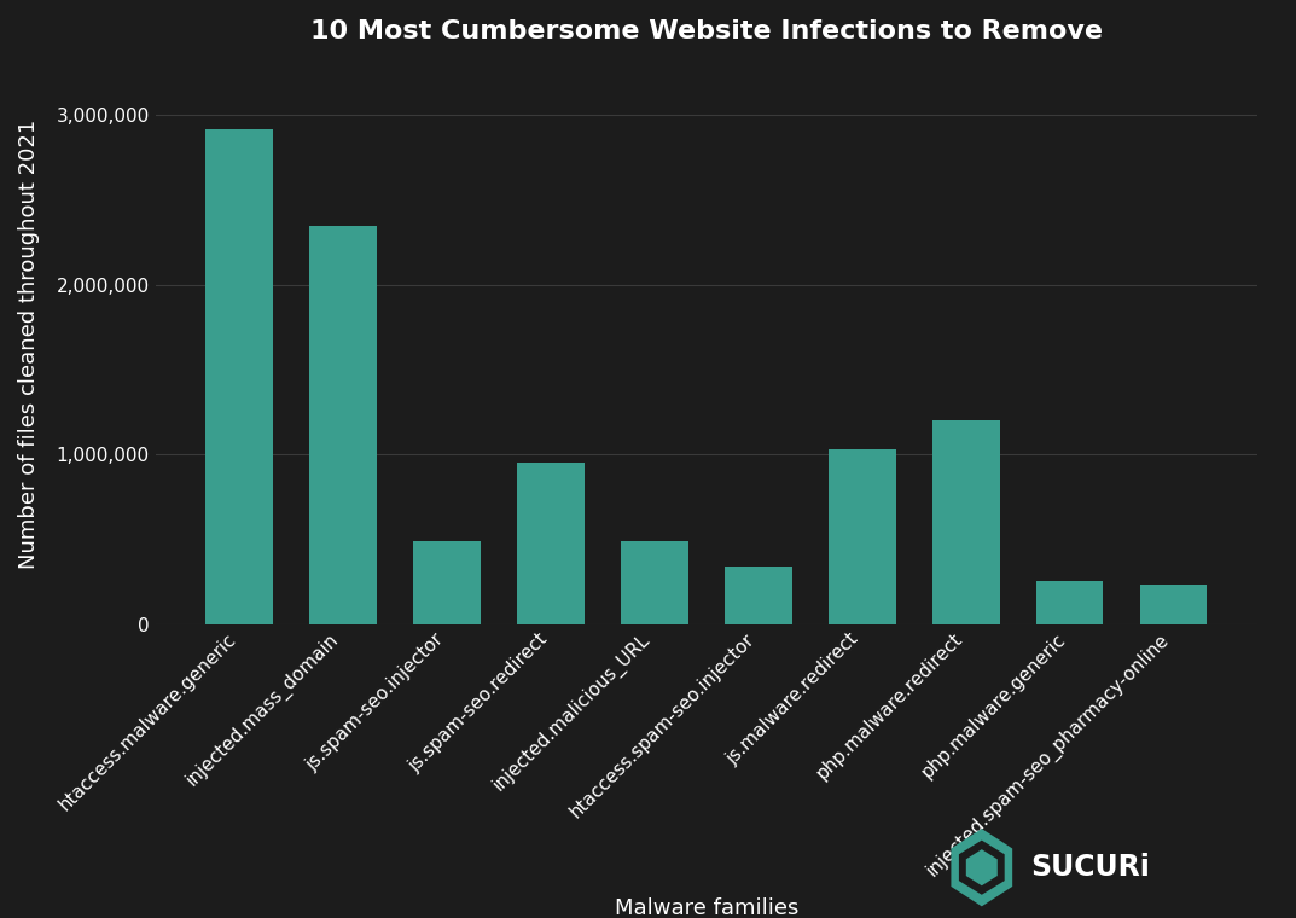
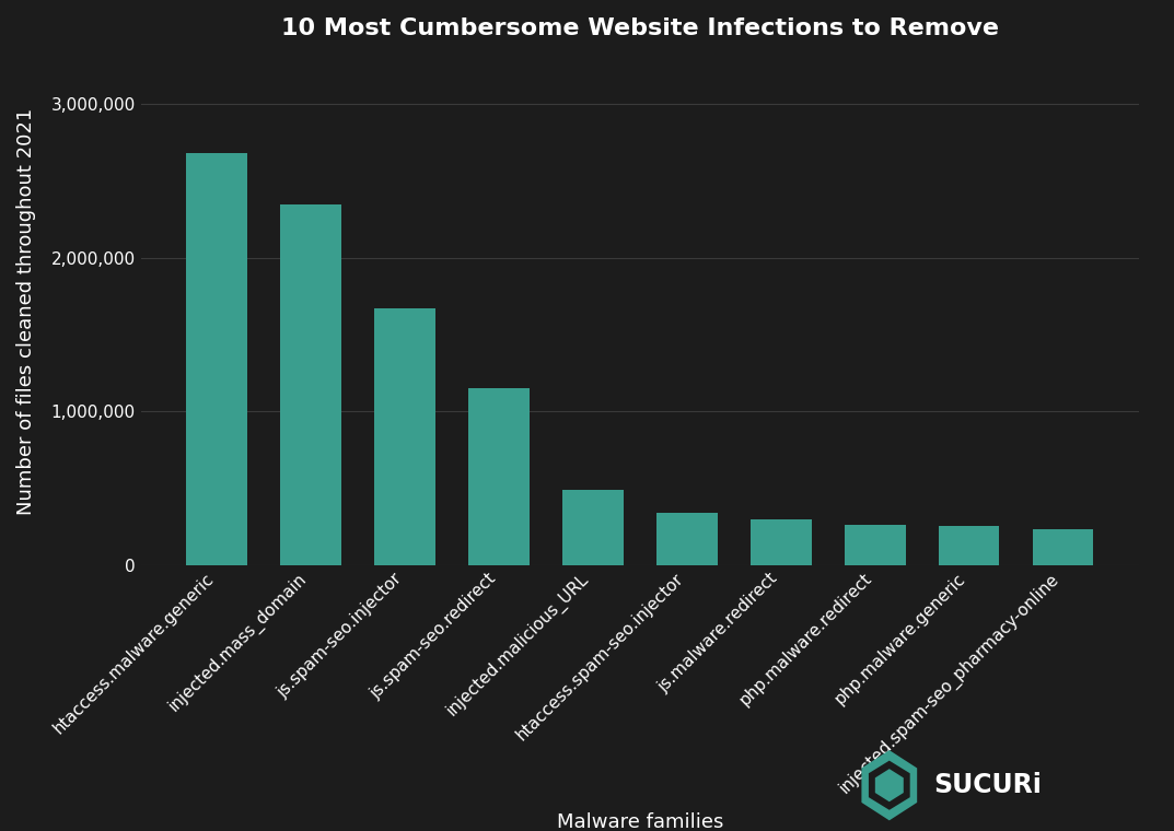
htaccess.malware.generic: 2,920,000 -> 2,680,000
js.spam-seo.injector: 490,000 -> 1,670,000
js.spam-seo.redirect: 950,000 -> 1,150,000
js.malware.redirect: 1,030,000 -> 300,000
php.malware.redirect: 1,200,000 -> 260,000
